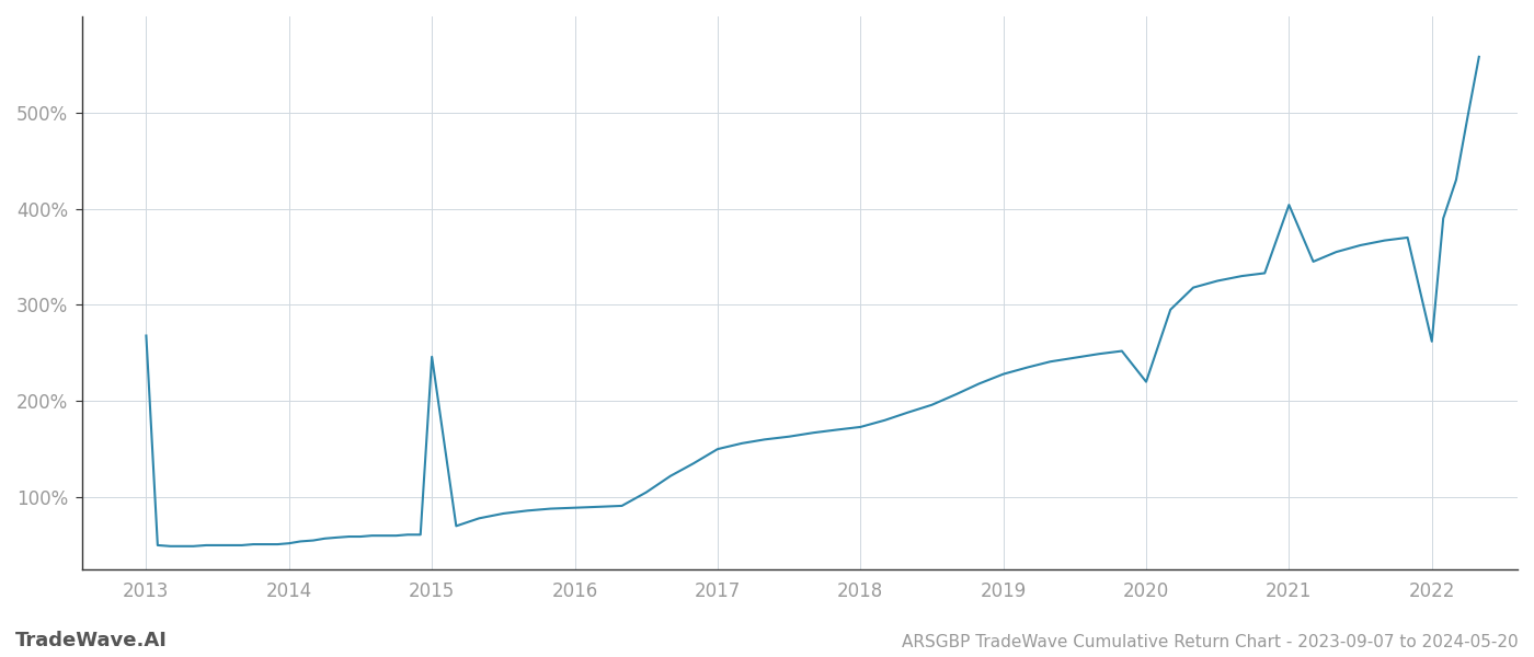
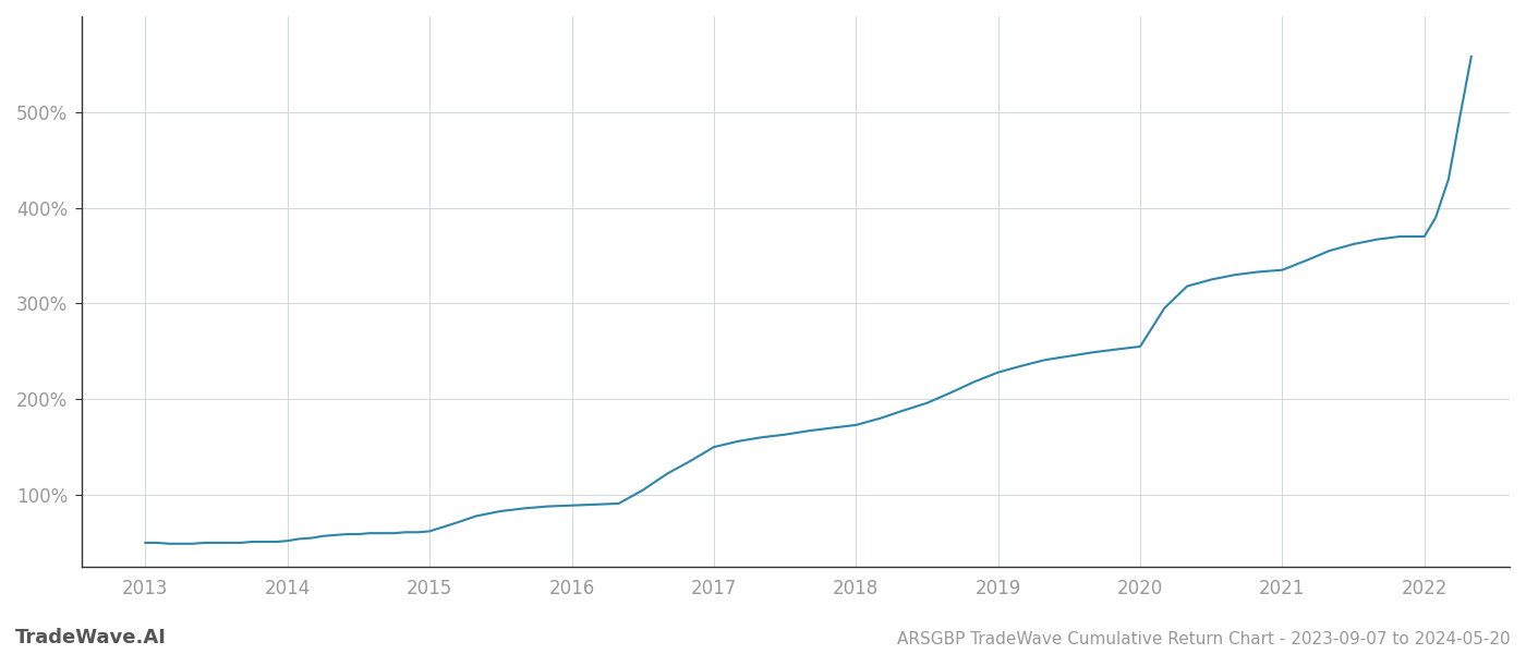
2013: 268% -> 50%
2015: 246% -> 62%
2020: 220% -> 255%
2021: 404% -> 335%
2022: 262% -> 370%
